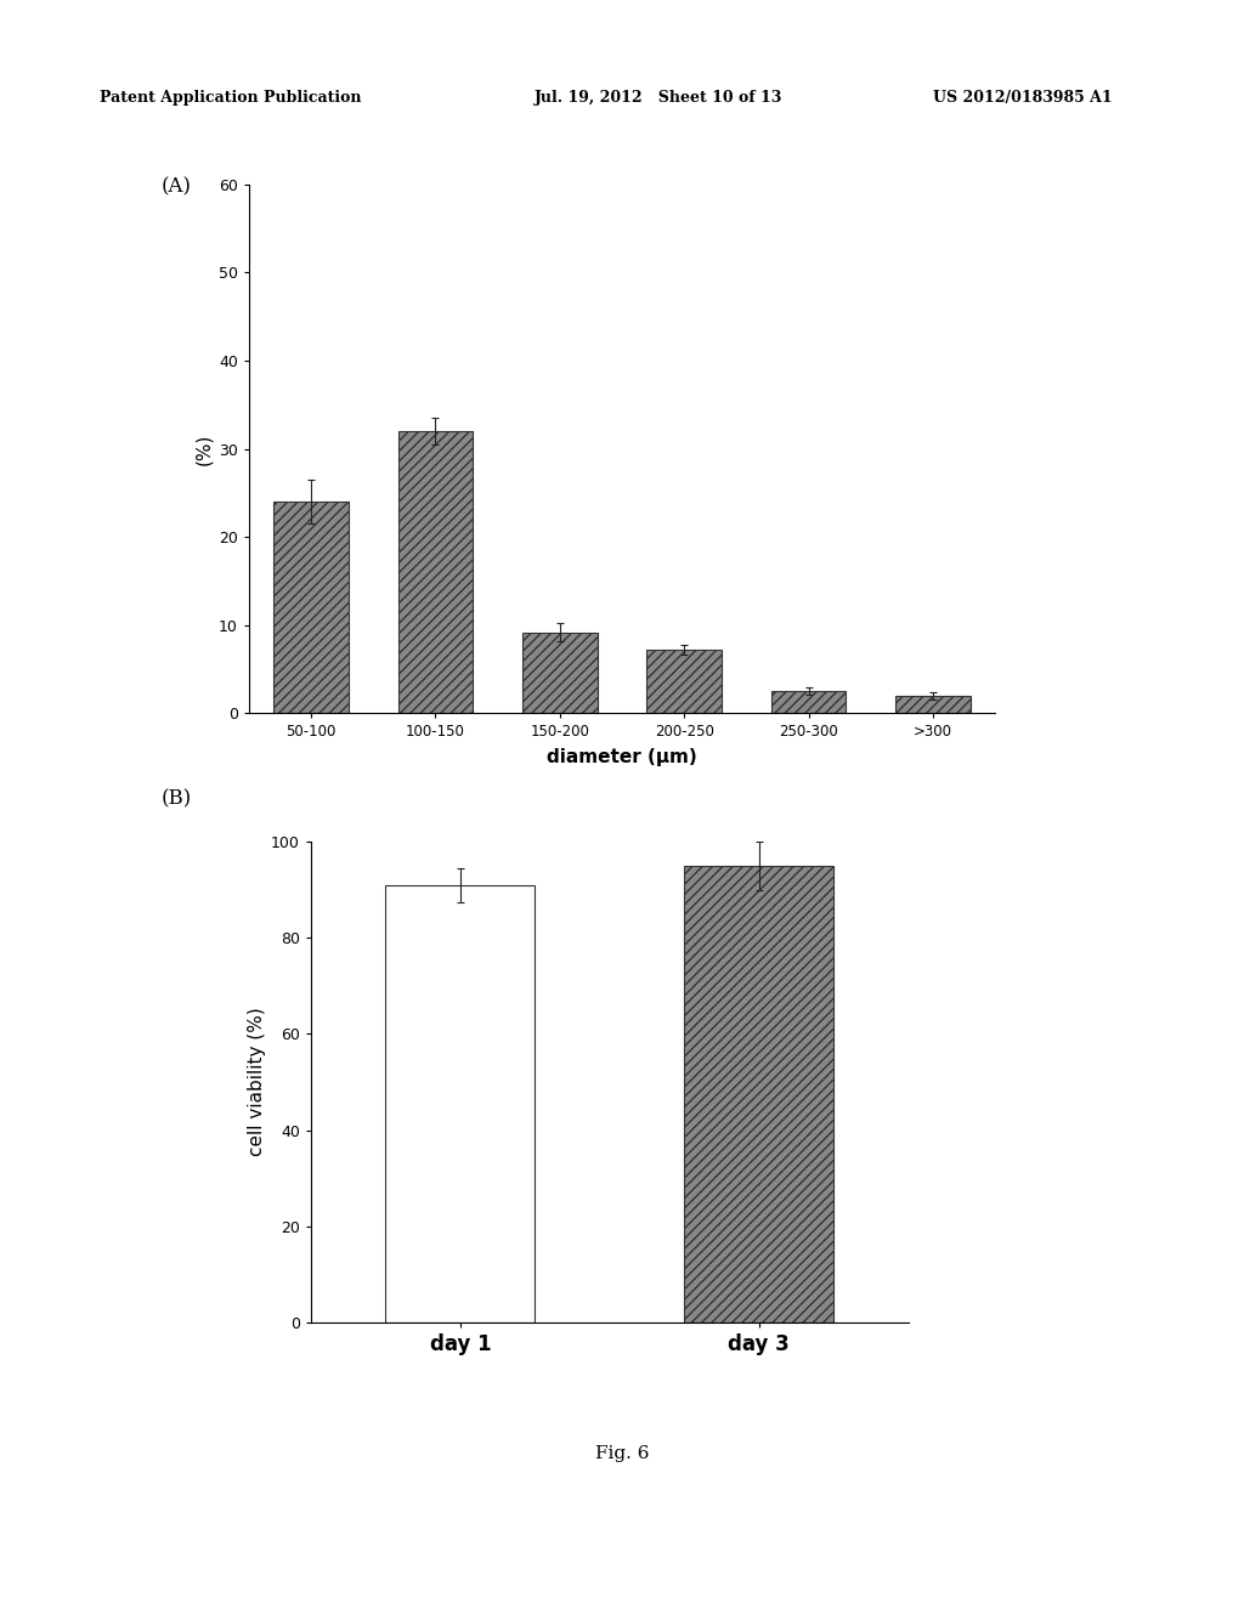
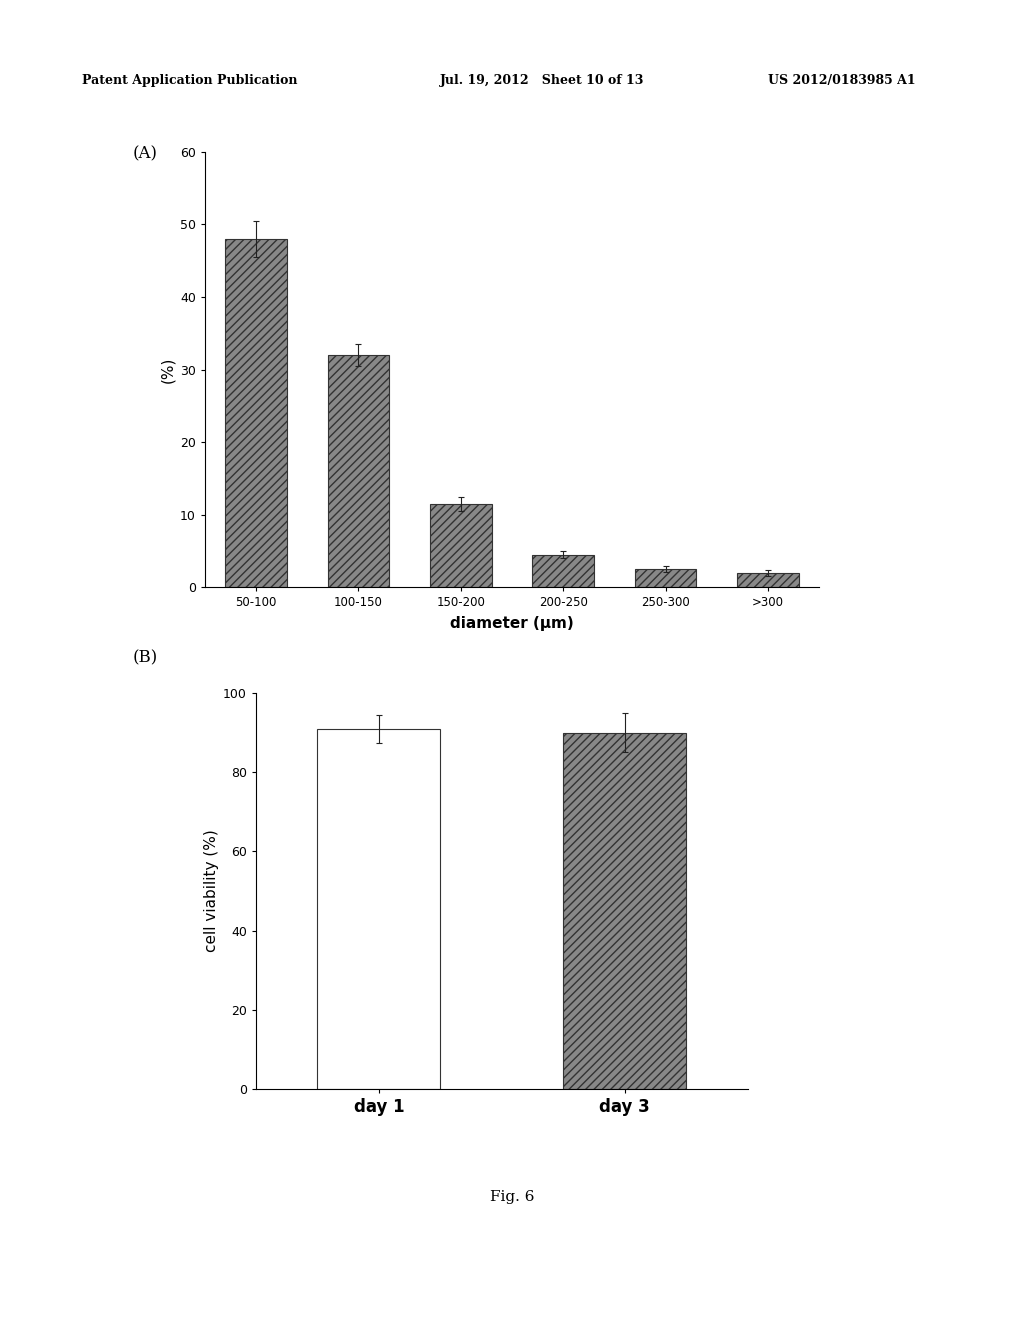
50-100: 24.0 -> 48.0
150-200: 9.2 -> 11.5
200-250: 7.2 -> 4.5
day 3: 95 -> 90
